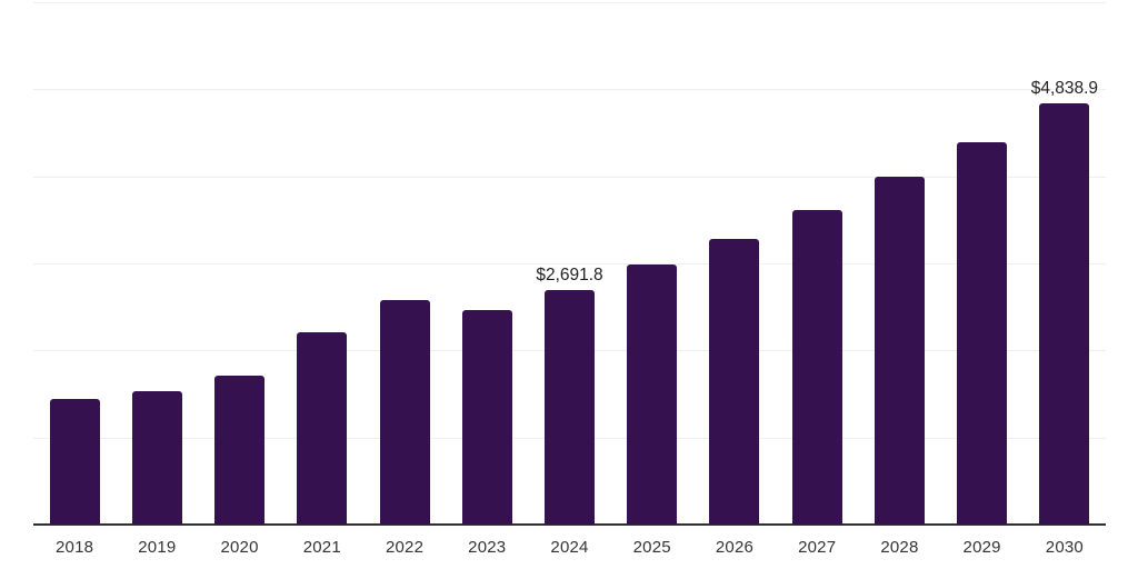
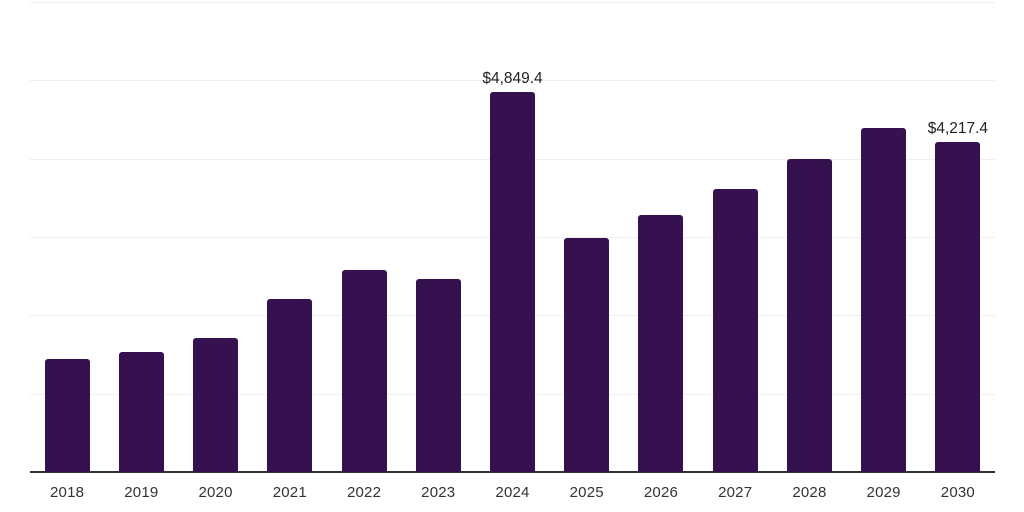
2024: $2,691.8 -> $4,849.4
2030: $4,838.9 -> $4,217.4
